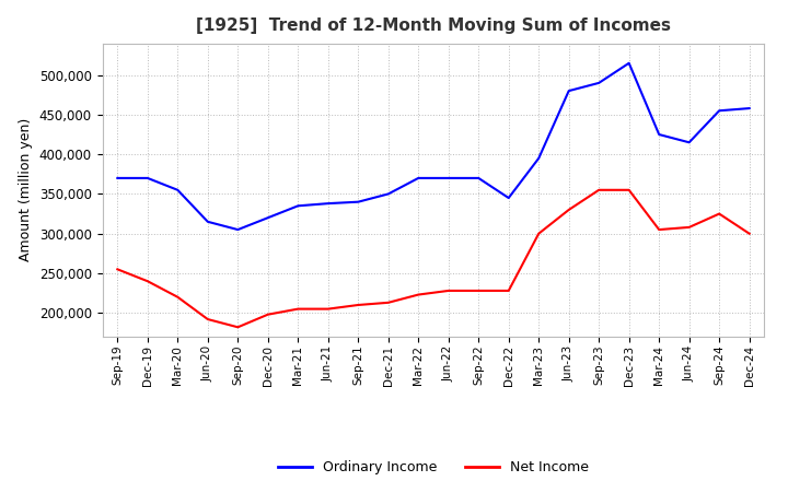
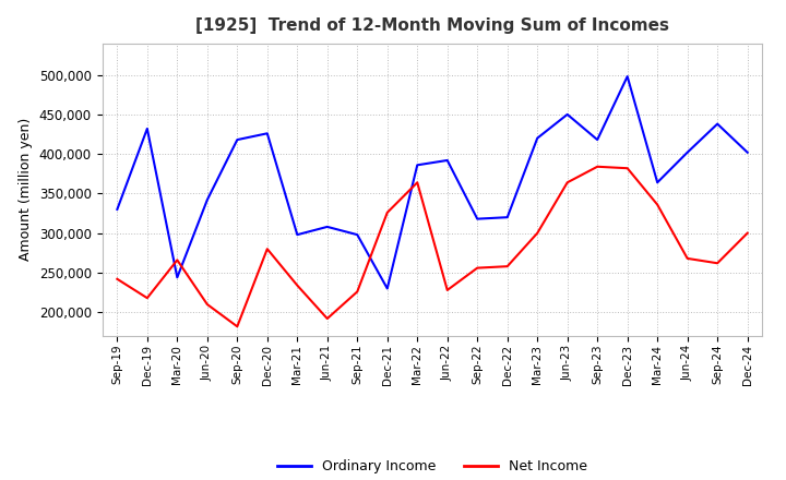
Ordinary Income/Sep-19: 370,000 -> 330,000
Net Income/Sep-19: 255,000 -> 242,000
Ordinary Income/Dec-19: 370,000 -> 432,000
Net Income/Dec-19: 240,000 -> 218,000
Ordinary Income/Mar-20: 355,000 -> 244,000
Net Income/Mar-20: 220,000 -> 266,000
Ordinary Income/Jun-20: 315,000 -> 342,000
Net Income/Jun-20: 192,000 -> 210,000
Ordinary Income/Sep-20: 305,000 -> 418,000
Ordinary Income/Dec-20: 320,000 -> 426,000
Net Income/Dec-20: 198,000 -> 280,000
Ordinary Income/Mar-21: 335,000 -> 298,000
Net Income/Mar-21: 205,000 -> 234,000
Ordinary Income/Jun-21: 338,000 -> 308,000
Net Income/Jun-21: 205,000 -> 192,000
Ordinary Income/Sep-21: 340,000 -> 298,000
Net Income/Sep-21: 210,000 -> 226,000
Ordinary Income/Dec-21: 350,000 -> 230,000
Net Income/Dec-21: 213,000 -> 326,000
Ordinary Income/Mar-22: 370,000 -> 386,000
Net Income/Mar-22: 223,000 -> 364,000
Ordinary Income/Jun-22: 370,000 -> 392,000
Ordinary Income/Sep-22: 370,000 -> 318,000
Net Income/Sep-22: 228,000 -> 256,000
Ordinary Income/Dec-22: 345,000 -> 320,000
Net Income/Dec-22: 228,000 -> 258,000
Ordinary Income/Mar-23: 395,000 -> 420,000
Ordinary Income/Jun-23: 480,000 -> 450,000
Net Income/Jun-23: 330,000 -> 364,000
Ordinary Income/Sep-23: 490,000 -> 418,000
Net Income/Sep-23: 355,000 -> 384,000
Ordinary Income/Dec-23: 515,000 -> 498,000
Net Income/Dec-23: 355,000 -> 382,000
Ordinary Income/Mar-24: 425,000 -> 364,000
Net Income/Mar-24: 305,000 -> 336,000
Ordinary Income/Jun-24: 415,000 -> 402,000
Net Income/Jun-24: 308,000 -> 268,000
Ordinary Income/Sep-24: 455,000 -> 438,000
Net Income/Sep-24: 325,000 -> 262,000
Ordinary Income/Dec-24: 458,000 -> 402,000
